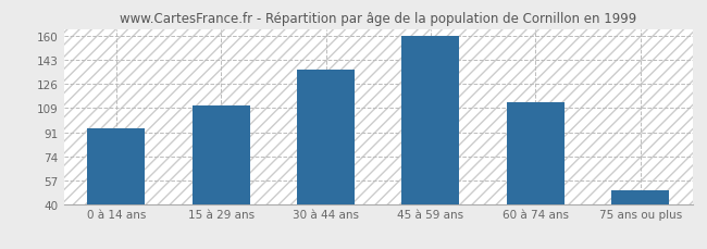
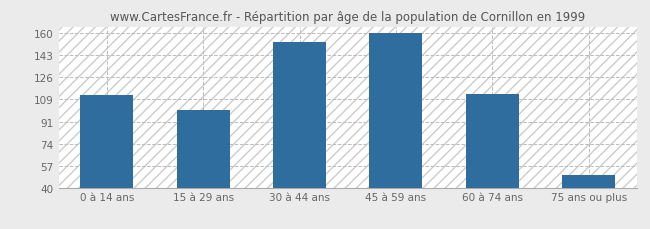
0 à 14 ans: 94 -> 112
15 à 29 ans: 110 -> 100
30 à 44 ans: 136 -> 153
